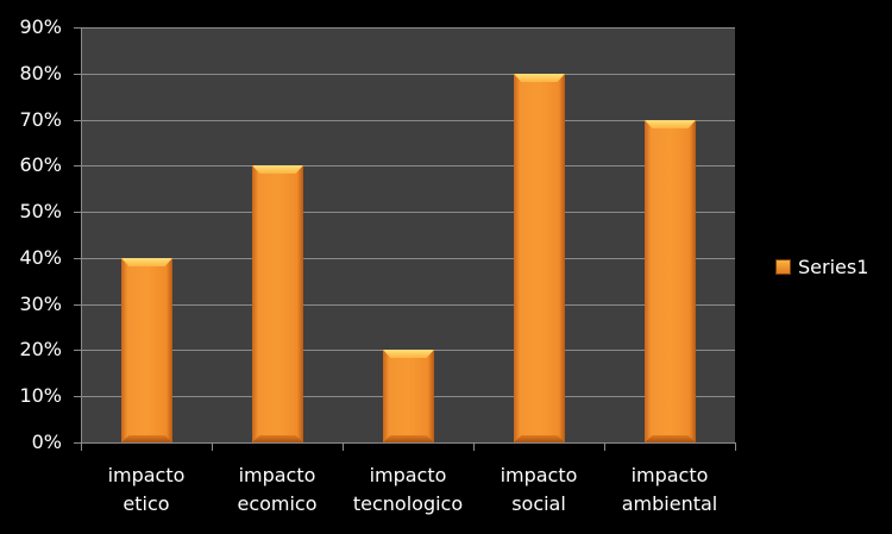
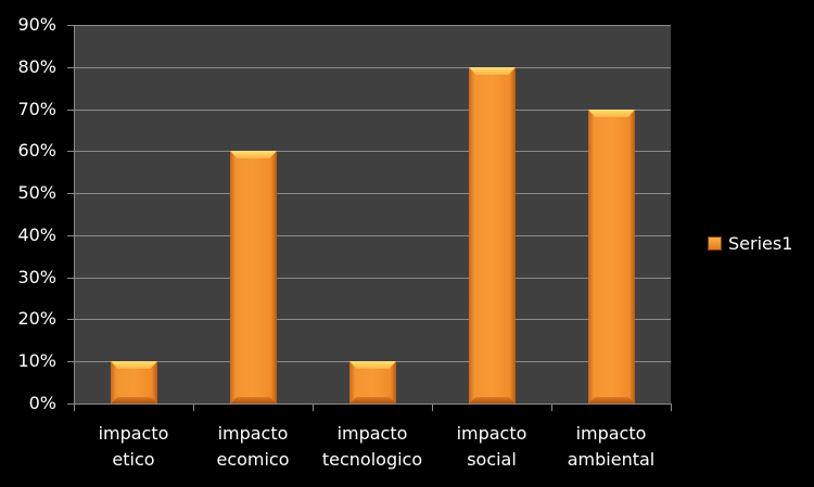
impacto etico: 40% -> 10%
impacto tecnologico: 20% -> 10%
